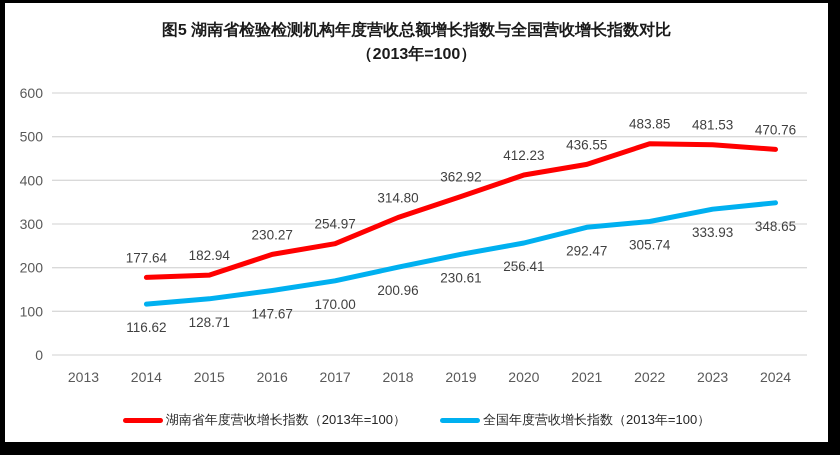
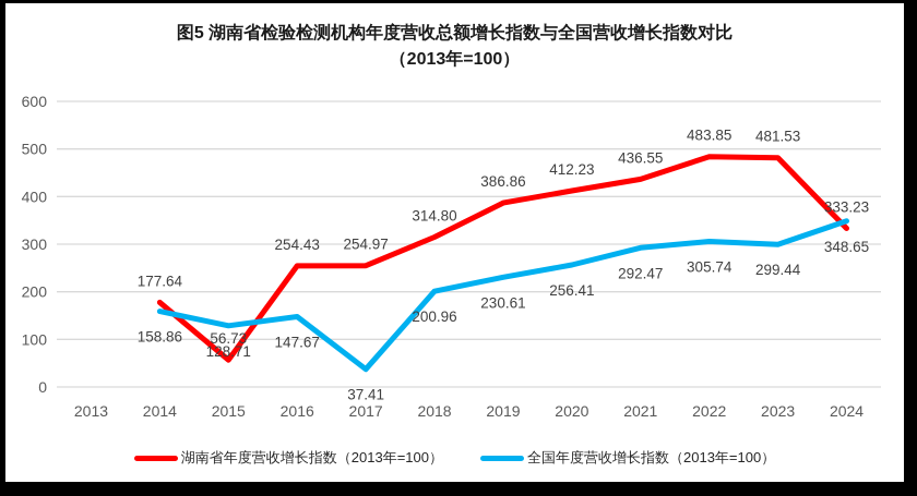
全国年度营收增长指数（2013年=100）/2014: 116.62 -> 158.86
湖南省年度营收增长指数（2013年=100）/2015: 182.94 -> 56.73
湖南省年度营收增长指数（2013年=100）/2016: 230.27 -> 254.43
全国年度营收增长指数（2013年=100）/2017: 170.00 -> 37.41
湖南省年度营收增长指数（2013年=100）/2019: 362.92 -> 386.86
全国年度营收增长指数（2013年=100）/2023: 333.93 -> 299.44
湖南省年度营收增长指数（2013年=100）/2024: 470.76 -> 333.23
